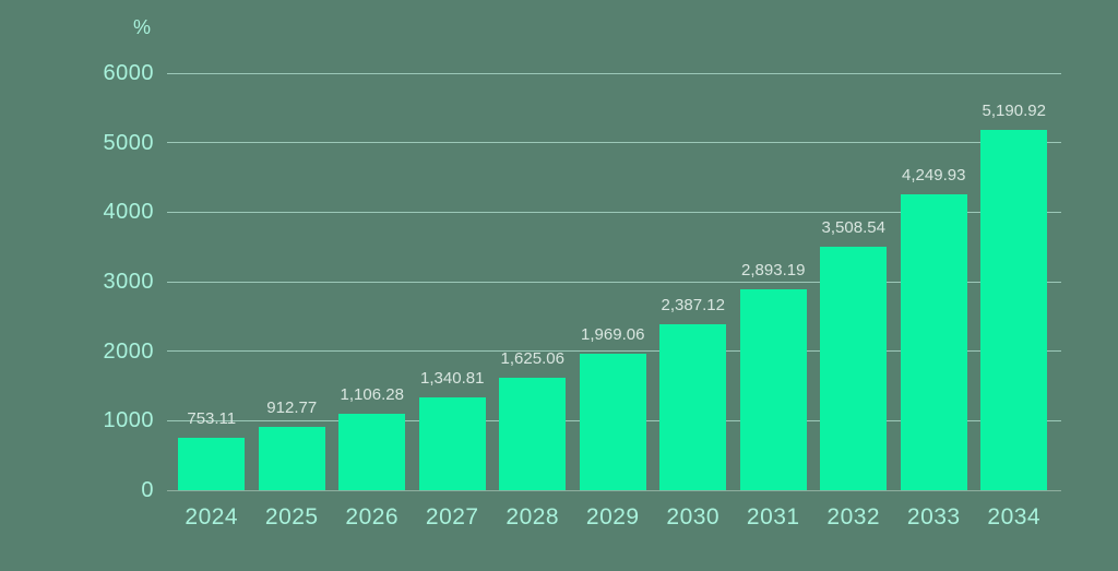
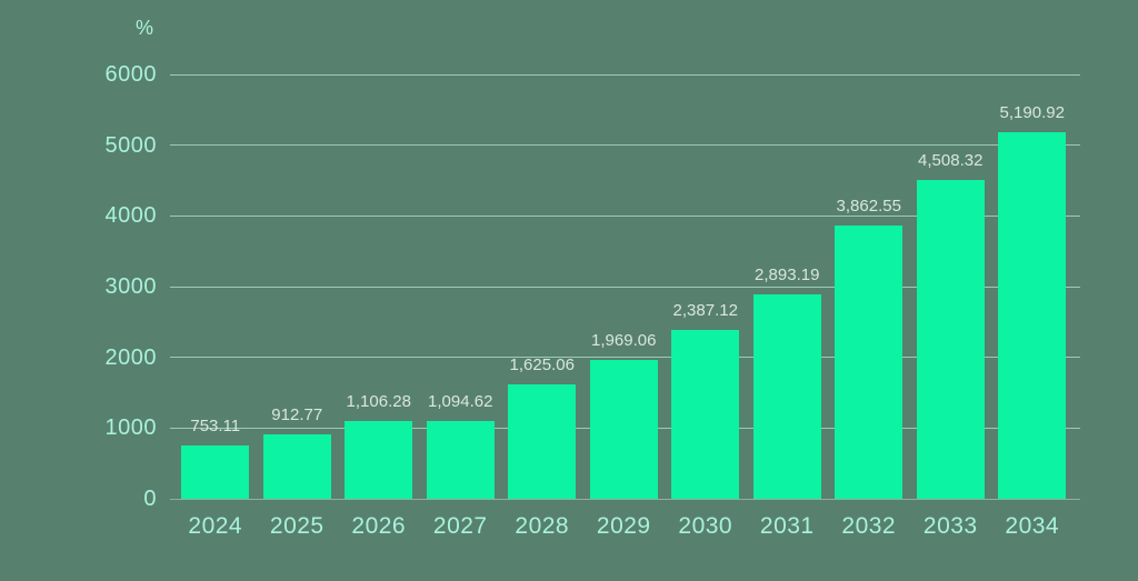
2027: 1,340.81 -> 1,094.62
2032: 3,508.54 -> 3,862.55
2033: 4,249.93 -> 4,508.32
